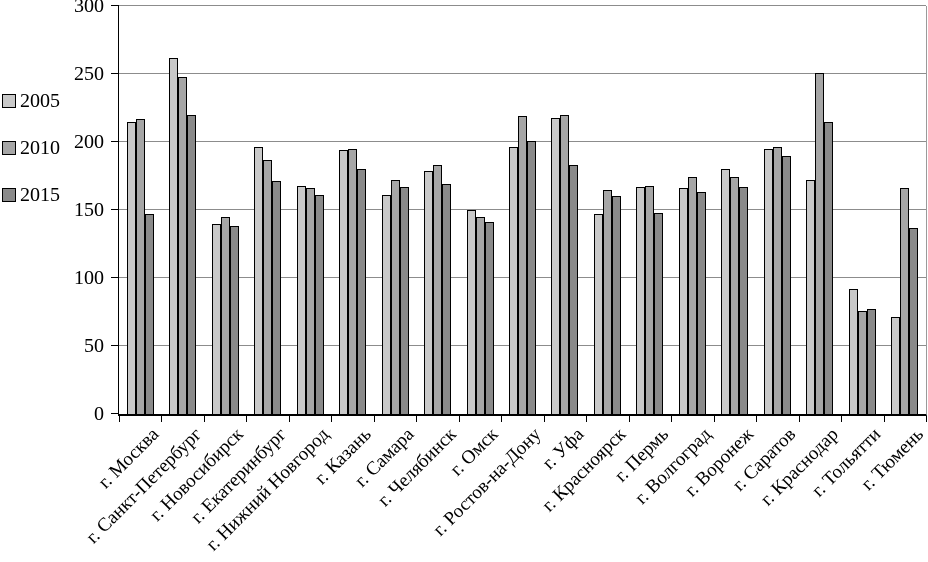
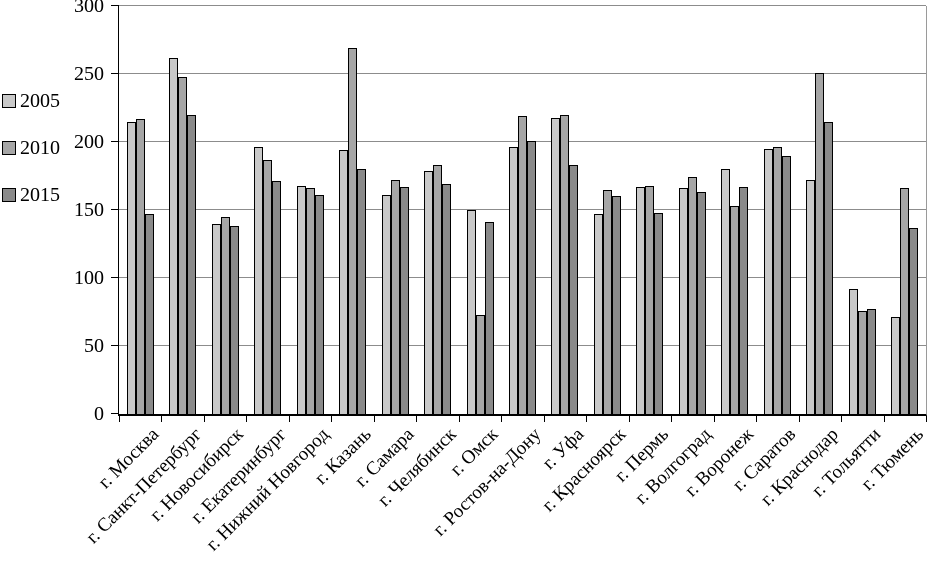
2010/г. Казань: 195 -> 269
2010/г. Омск: 145 -> 73
2010/г. Воронеж: 174 -> 153
